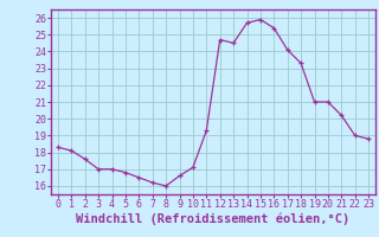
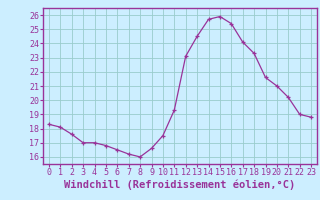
10: 17.1 -> 17.5
12: 24.7 -> 23.1
19: 21.0 -> 21.6
